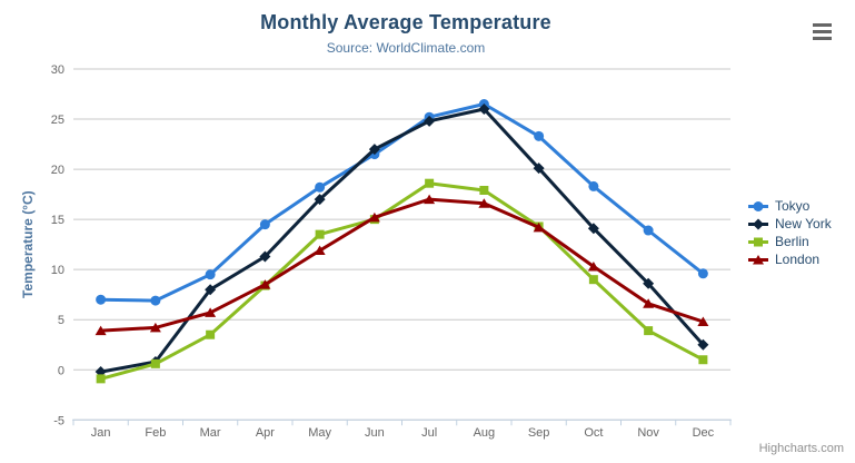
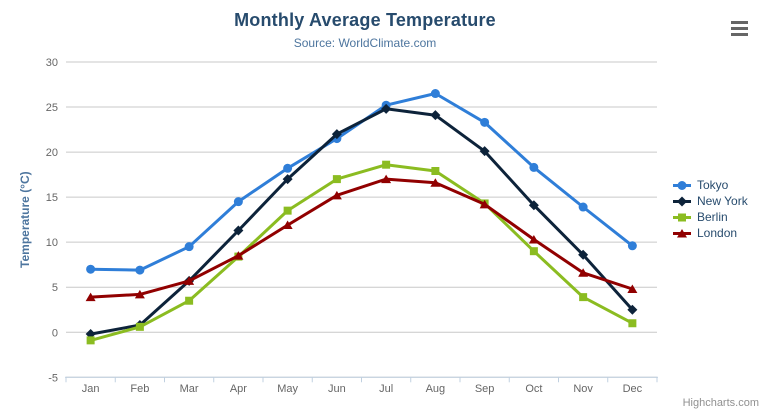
New York/Mar: 8 -> 6
Berlin/Jun: 15 -> 17
New York/Aug: 26 -> 24
